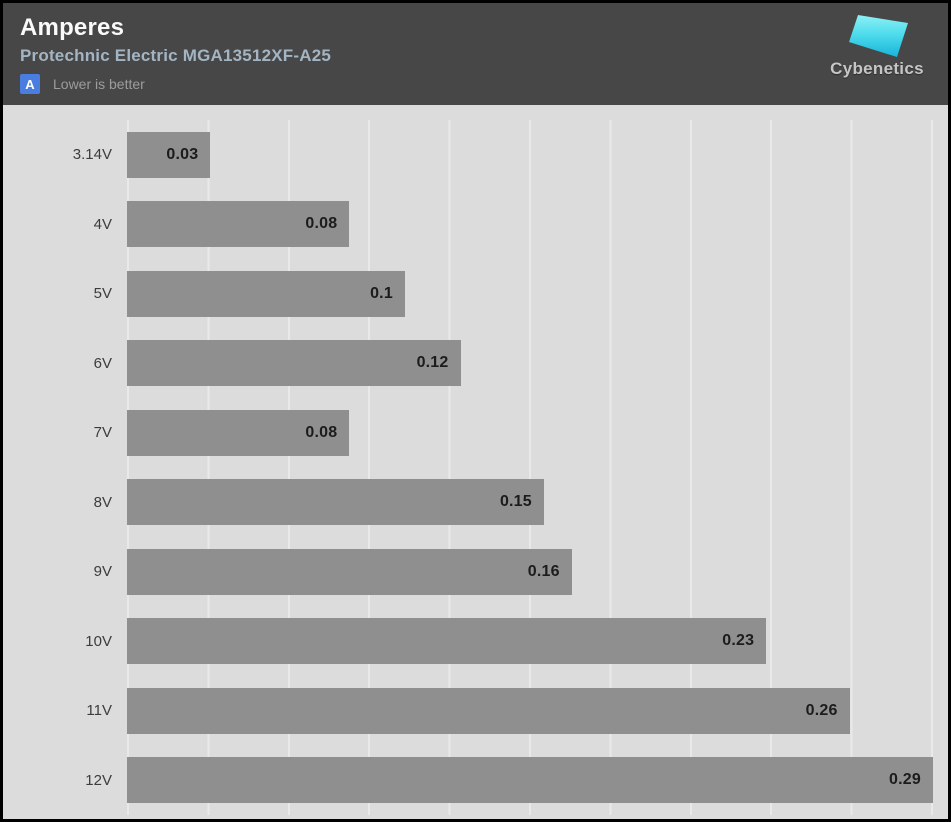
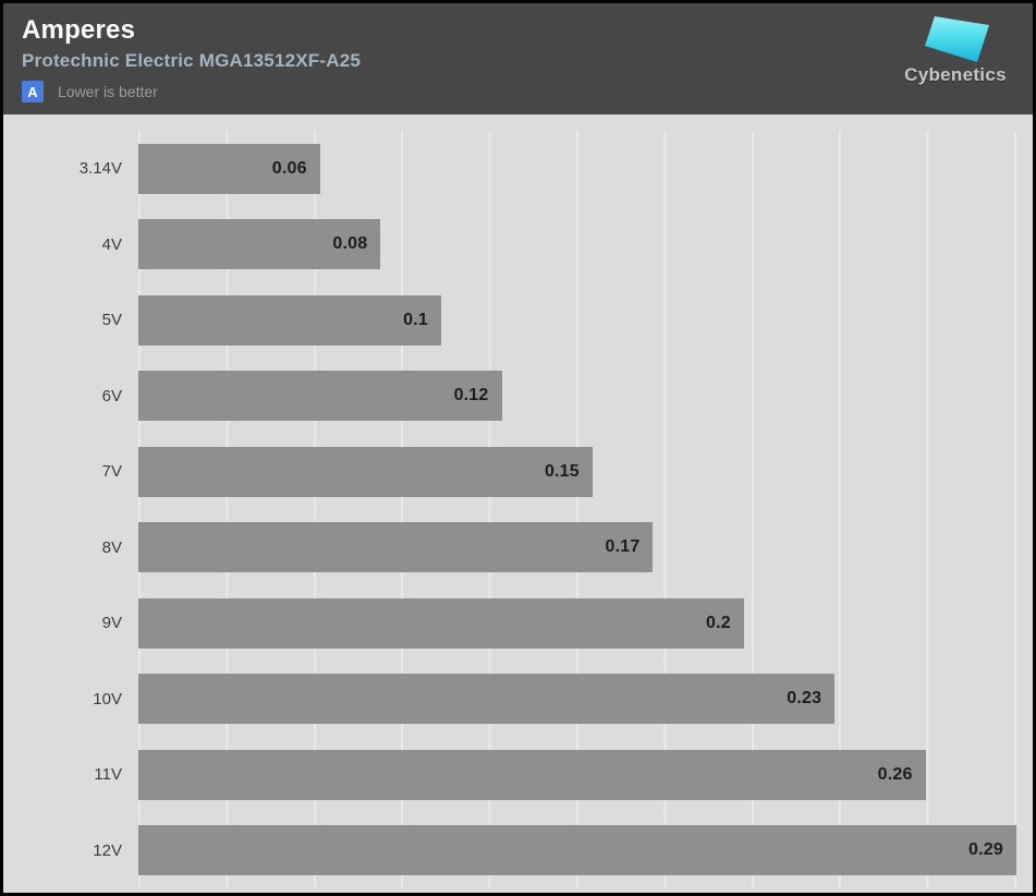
3.14V: 0.03 -> 0.06
7V: 0.08 -> 0.15
8V: 0.15 -> 0.17
9V: 0.16 -> 0.2
